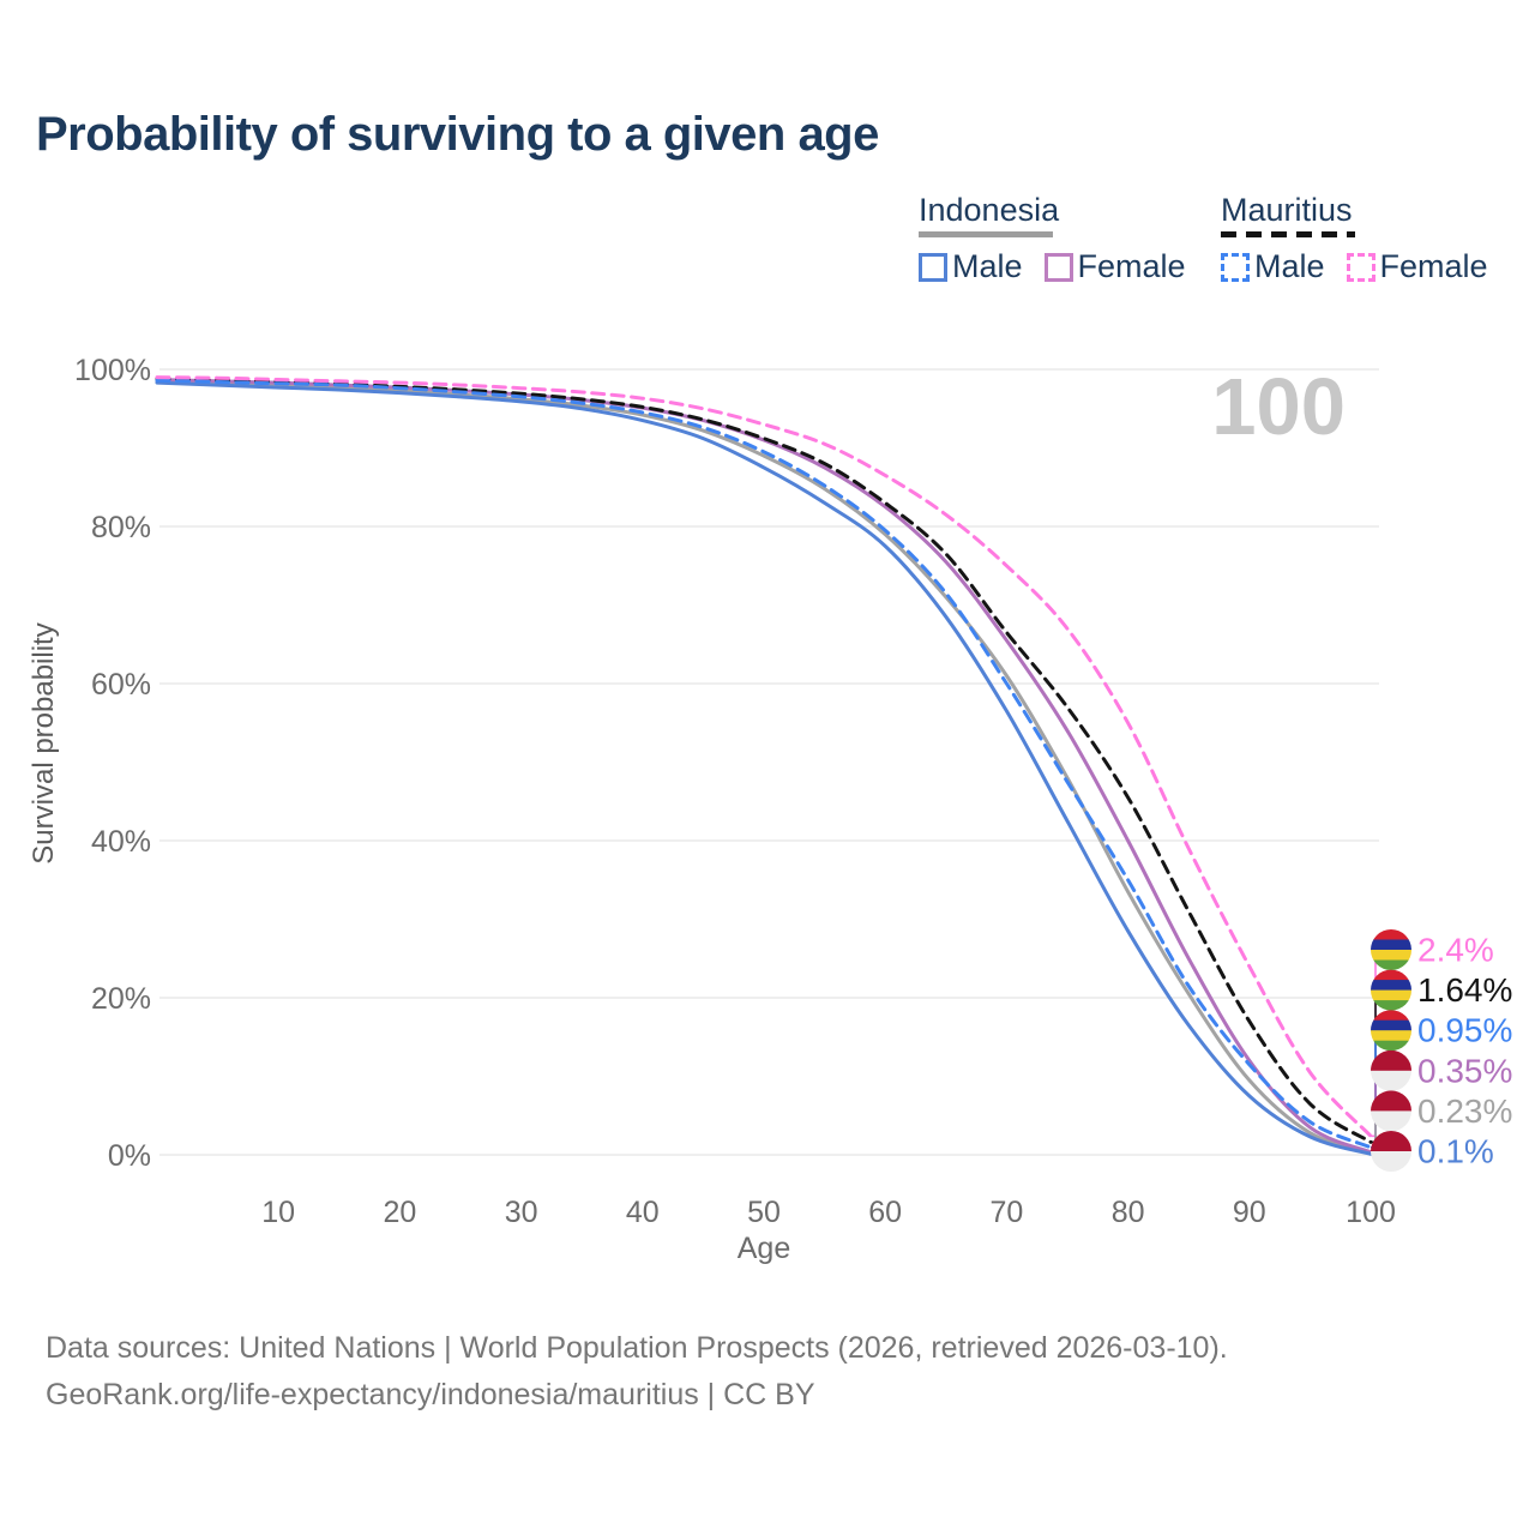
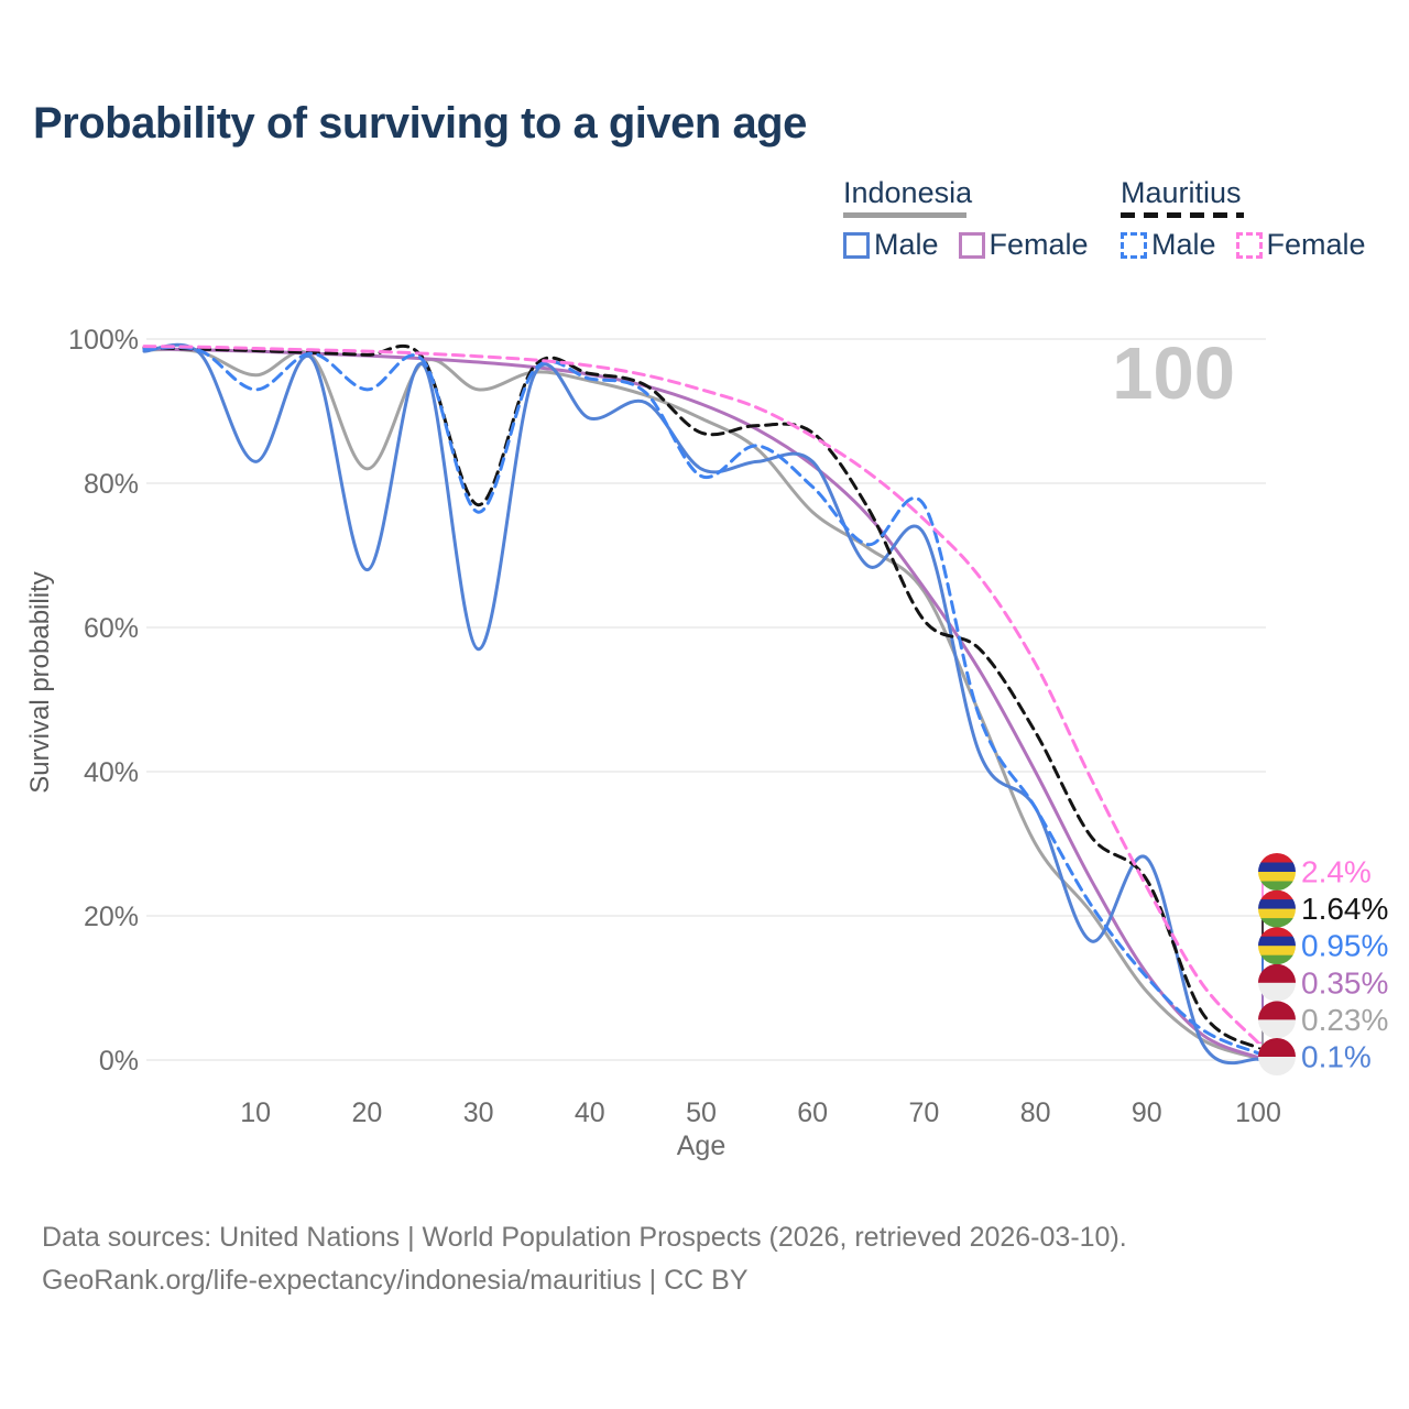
Indonesia/10: 98% -> 95%
Indonesia Male/10: 98% -> 83%
Mauritius Male/10: 98% -> 93%
Indonesia/20: 97% -> 82%
Indonesia Male/20: 97% -> 68%
Mauritius Male/20: 98% -> 93%
Indonesia/30: 96% -> 93%
Indonesia Male/30: 96% -> 57%
Mauritius/30: 97% -> 77%
Mauritius Male/30: 96% -> 76%
Indonesia Male/40: 94% -> 89%
Indonesia Male/50: 88% -> 82%
Mauritius/50: 91% -> 87%
Mauritius Male/50: 90% -> 81%
Indonesia/60: 79% -> 76%
Indonesia Male/60: 78% -> 83%
Mauritius/60: 83% -> 87%
Indonesia/70: 61% -> 65%
Indonesia Male/70: 56% -> 73%
Mauritius/70: 66% -> 61%
Mauritius Male/70: 60% -> 77%
Indonesia/80: 34% -> 30%
Indonesia Male/80: 28% -> 35%
Indonesia Male/90: 8% -> 28%
Mauritius/90: 17% -> 25%
